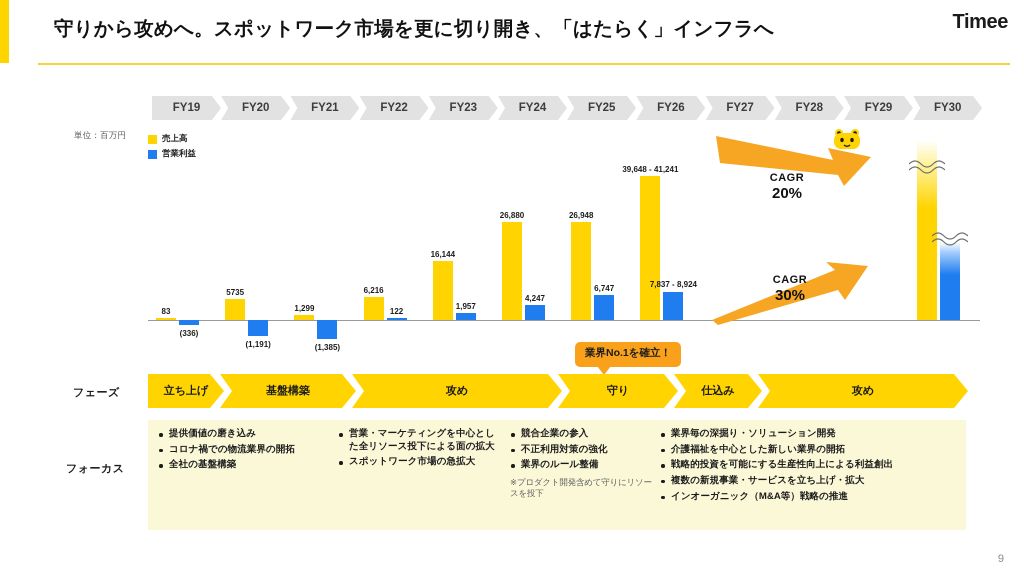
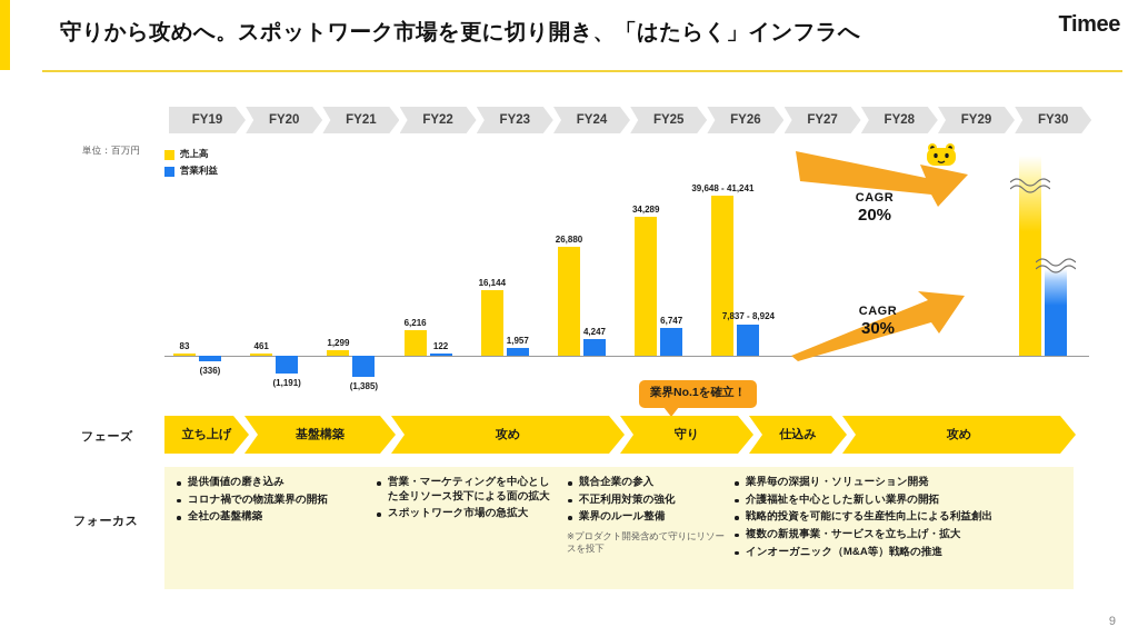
売上高/FY20: 5735 -> 461
売上高/FY25: 26,948 -> 34,289
